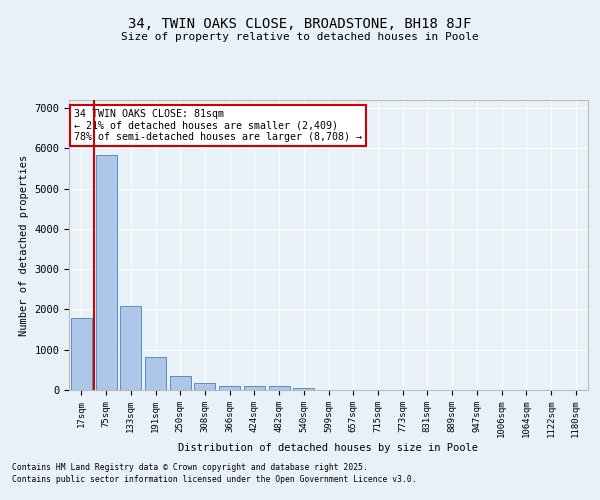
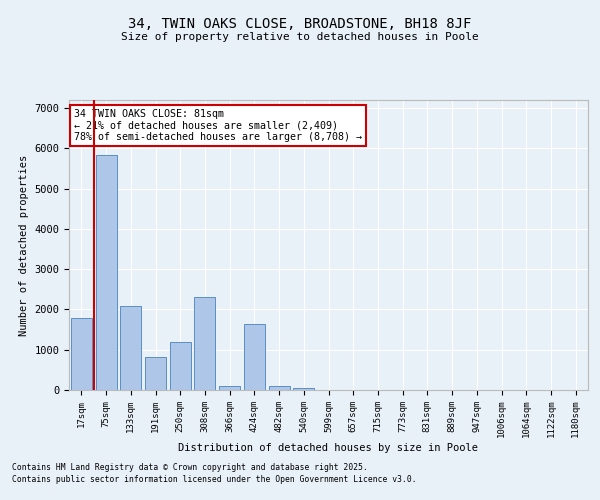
250sqm: 340 -> 1200
308sqm: 180 -> 2300
424sqm: 90 -> 1650
